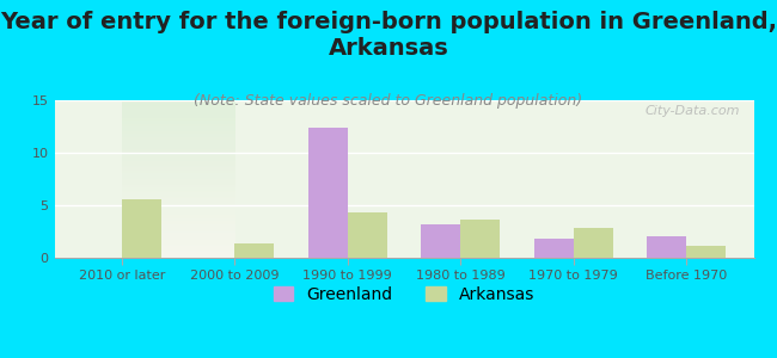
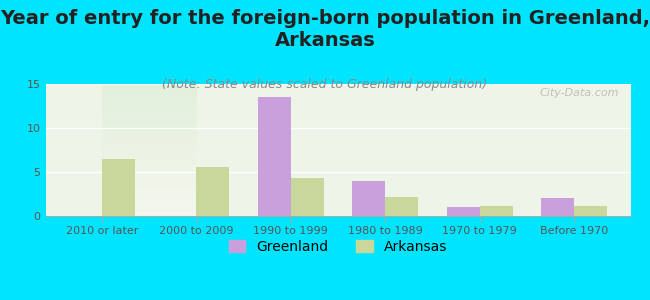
Arkansas/2010 or later: 5.6 -> 6.5
Arkansas/2000 to 2009: 1.4 -> 5.6
Greenland/1990 to 1999: 12.4 -> 13.5
Greenland/1980 to 1989: 3.2 -> 4.0
Arkansas/1980 to 1989: 3.6 -> 2.2
Greenland/1970 to 1979: 1.8 -> 1.0
Arkansas/1970 to 1979: 2.8 -> 1.1
